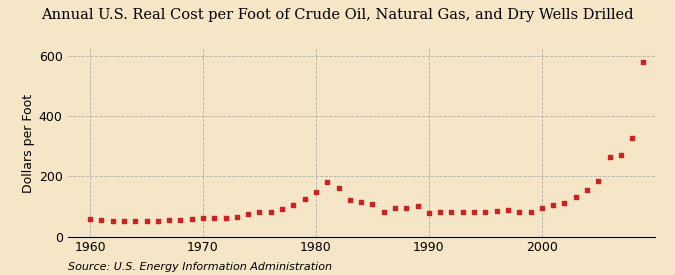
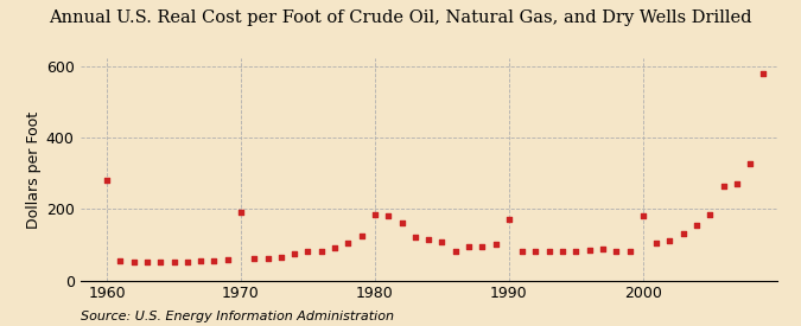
1960: 58 -> 280
1970: 60 -> 190
1980: 148 -> 185
1990: 78 -> 170
2000: 95 -> 180
